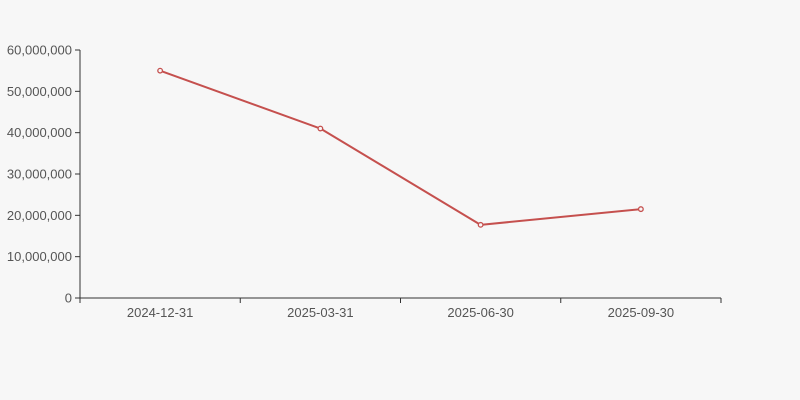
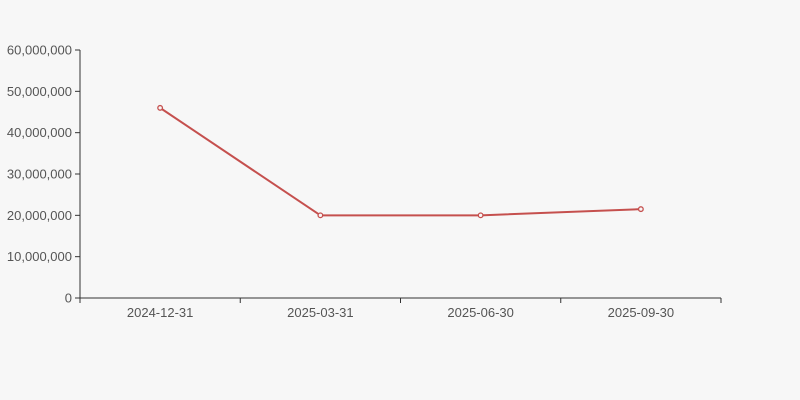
2024-12-31: 55000000 -> 46000000
2025-03-31: 41000000 -> 20000000
2025-06-30: 18000000 -> 20000000
